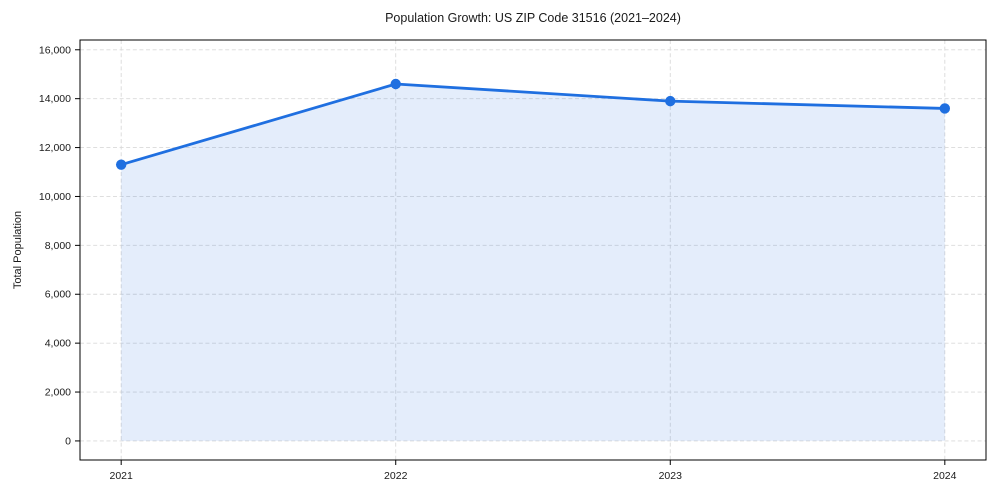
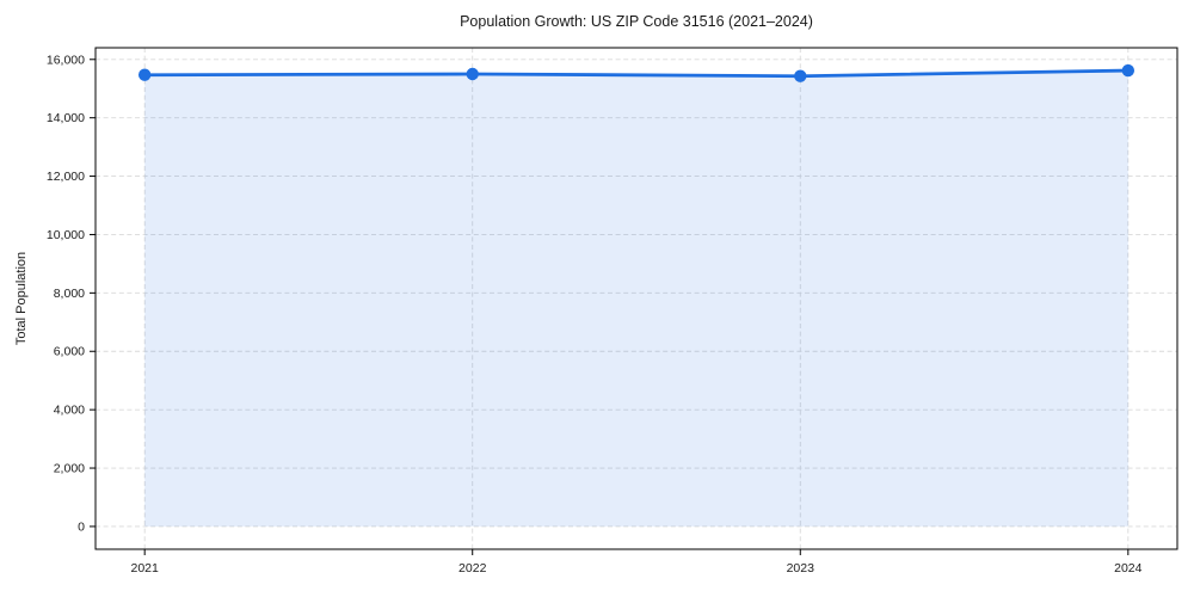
2021: 11300 -> 15500
2022: 14600 -> 15500
2023: 13900 -> 15400
2024: 13600 -> 15600
